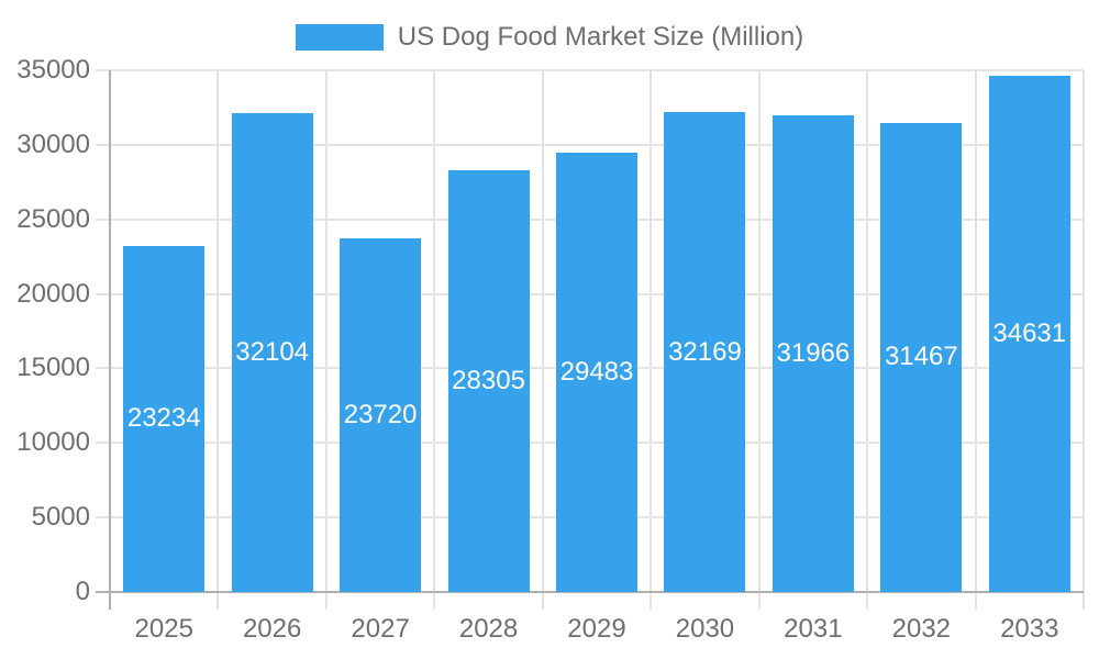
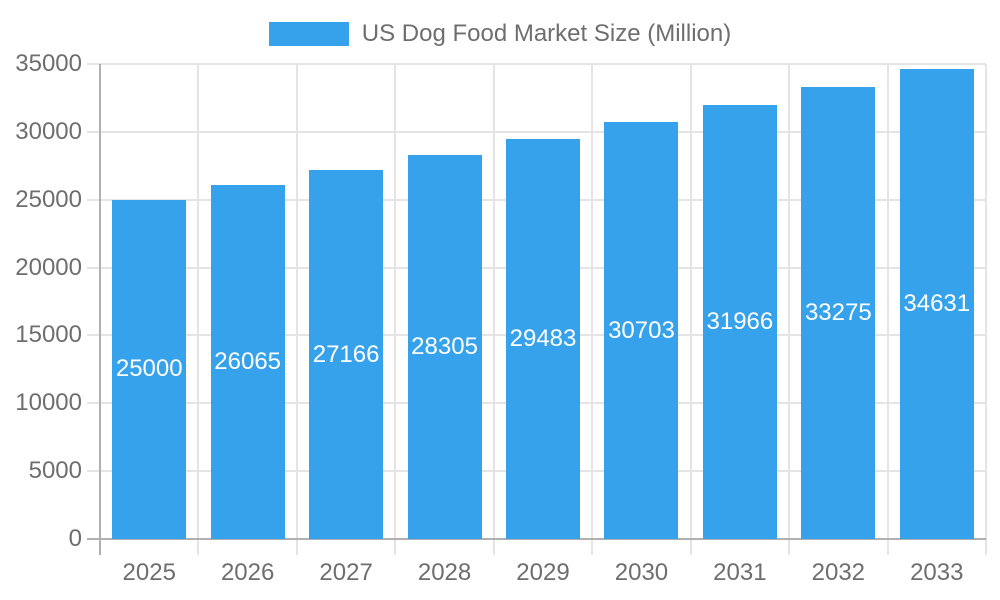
2025: 23234 -> 25000
2026: 32104 -> 26065
2027: 23720 -> 27166
2030: 32169 -> 30703
2032: 31467 -> 33275
